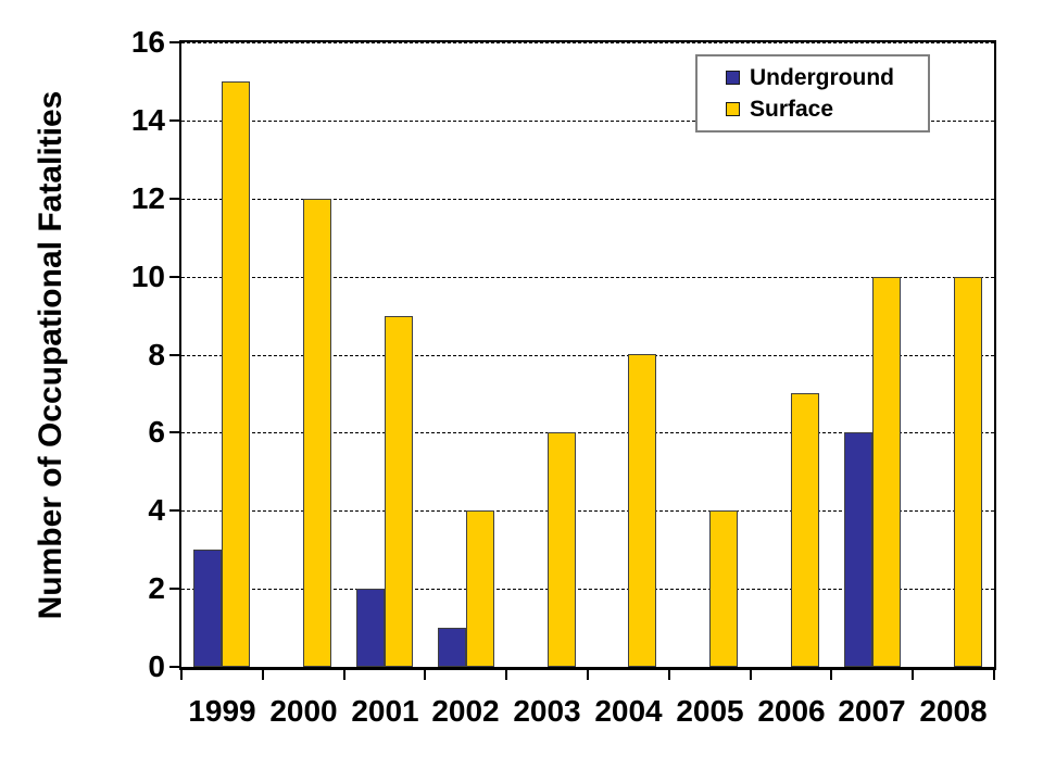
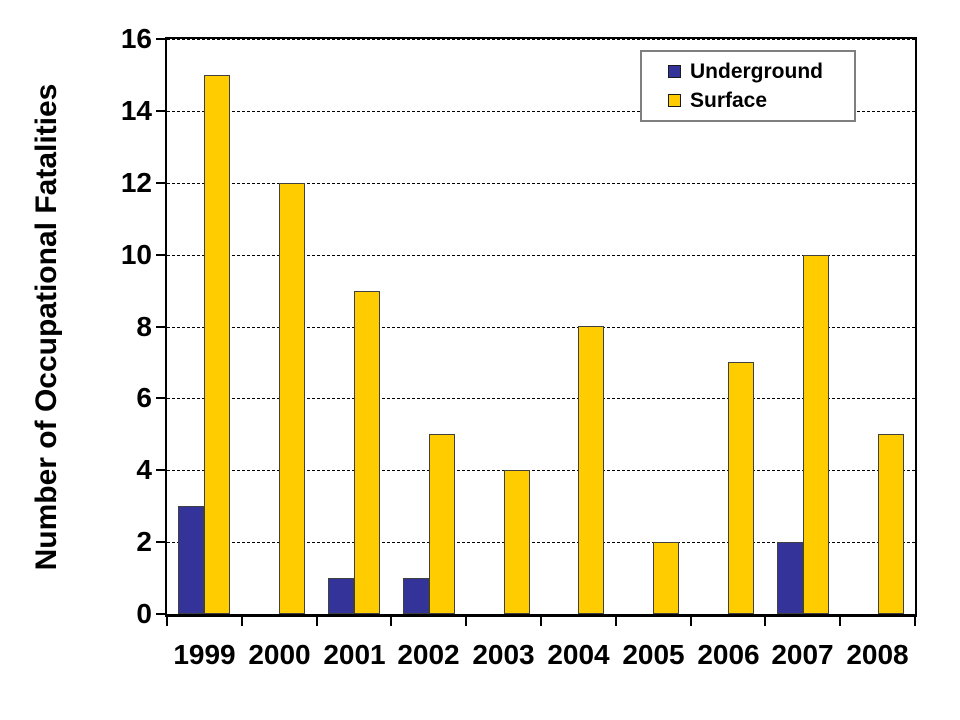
Underground/2001: 2 -> 1
Surface/2002: 4 -> 5
Surface/2003: 6 -> 4
Surface/2005: 4 -> 2
Underground/2007: 6 -> 2
Surface/2008: 10 -> 5
